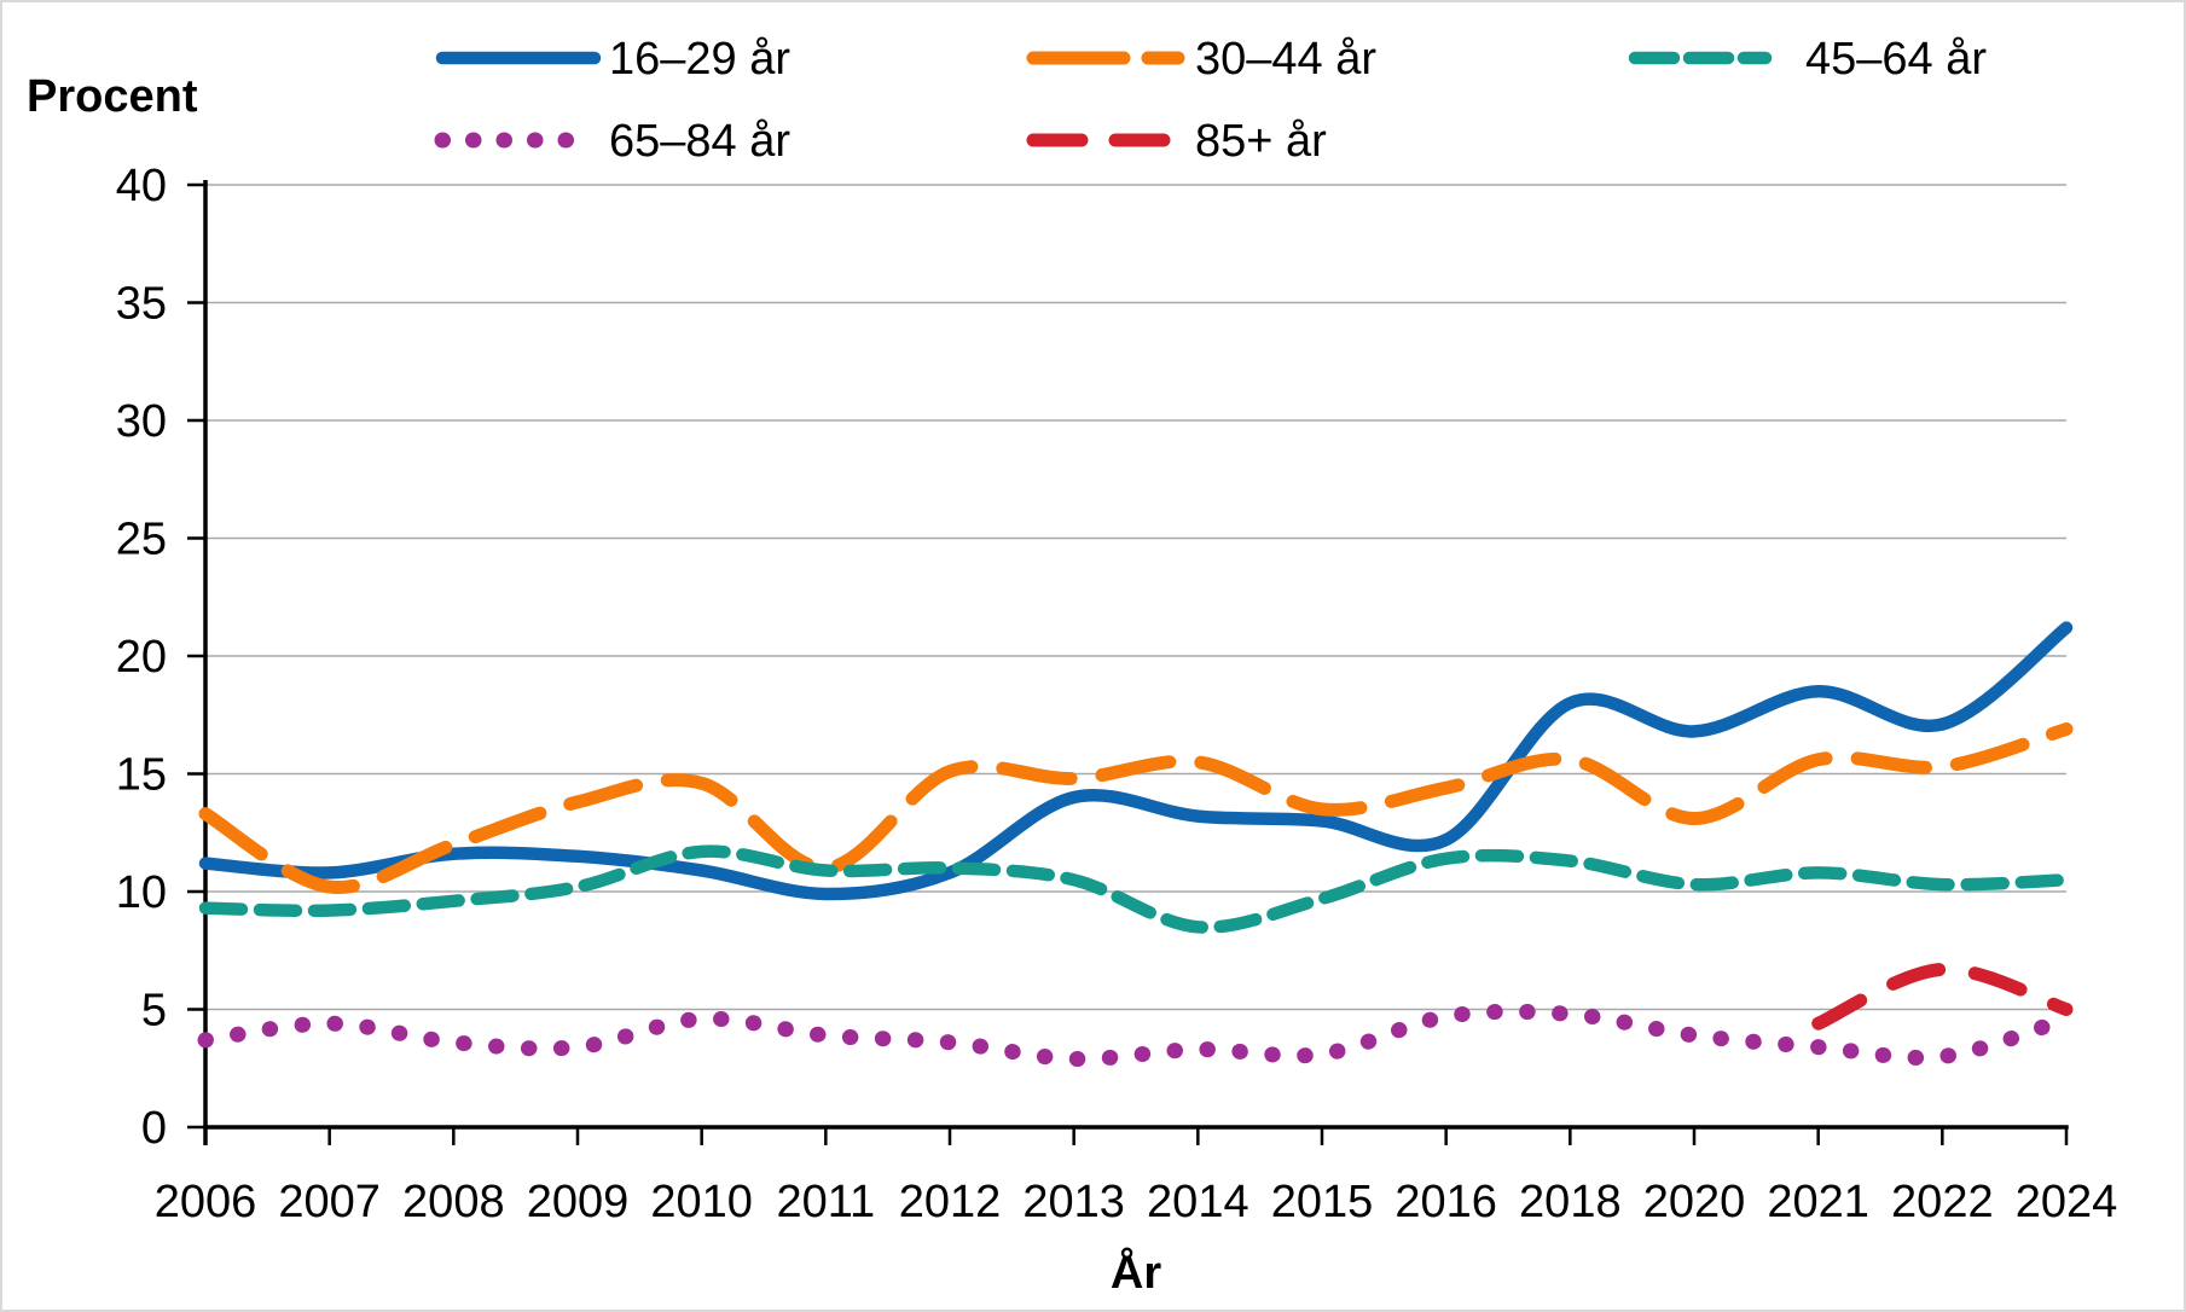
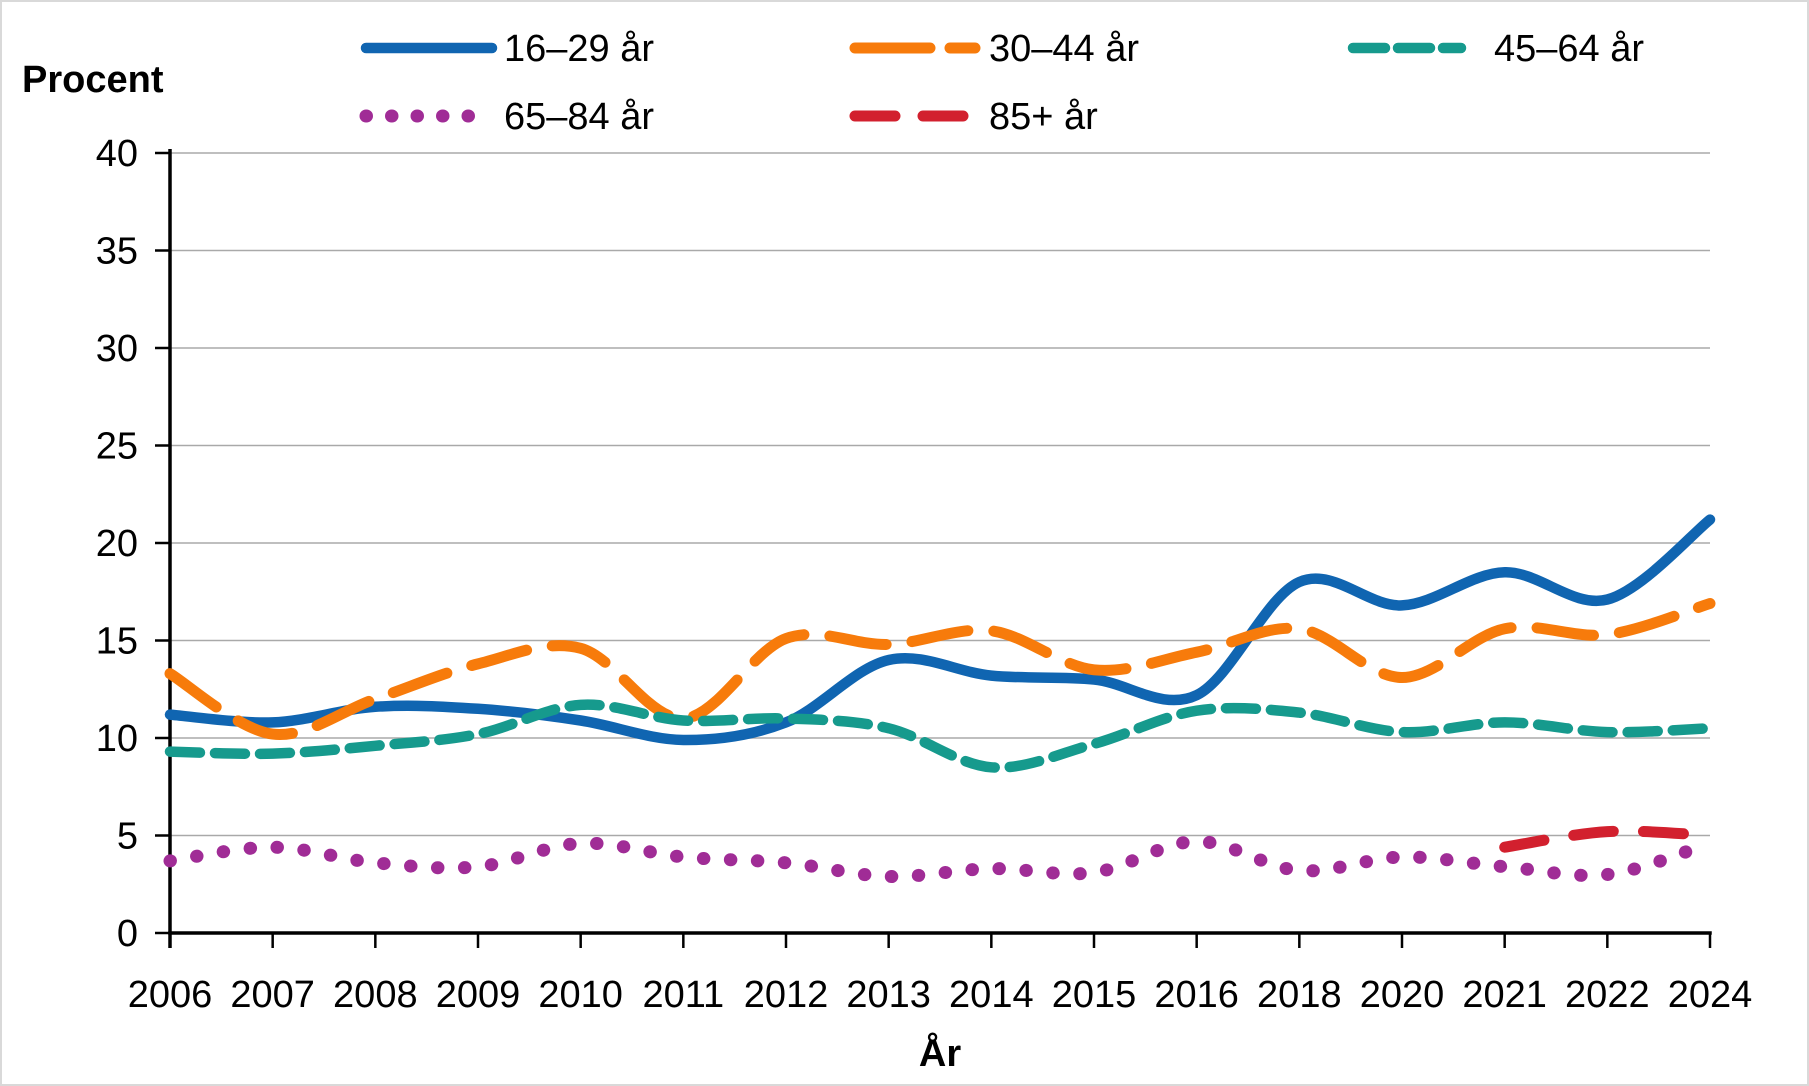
65–84 år/2018: 4.8 -> 3.2
85+ år/2022: 6.7 -> 5.2
